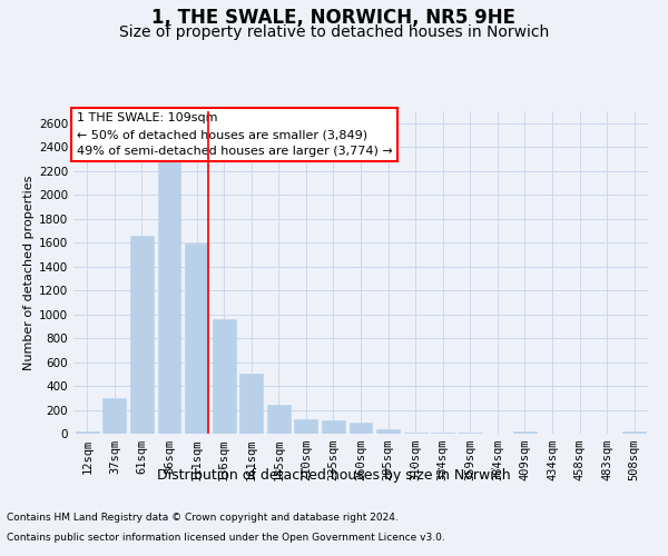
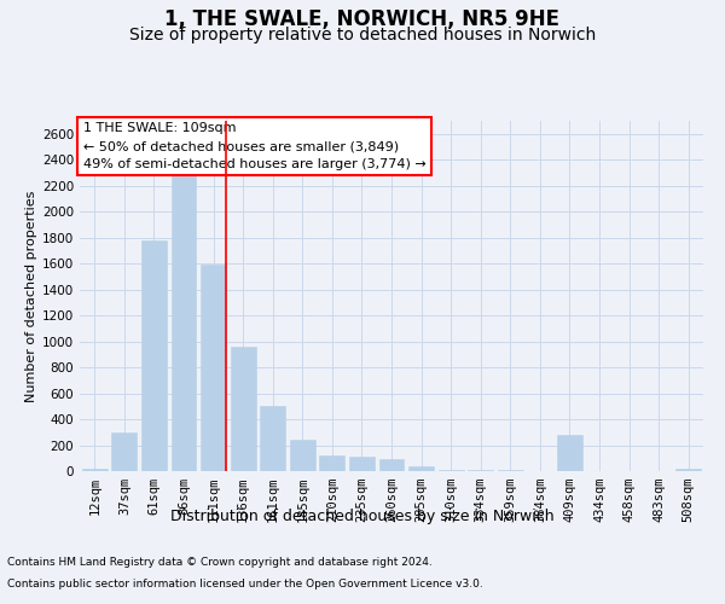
61sqm: 1660 -> 1780
409sqm: 20 -> 280
